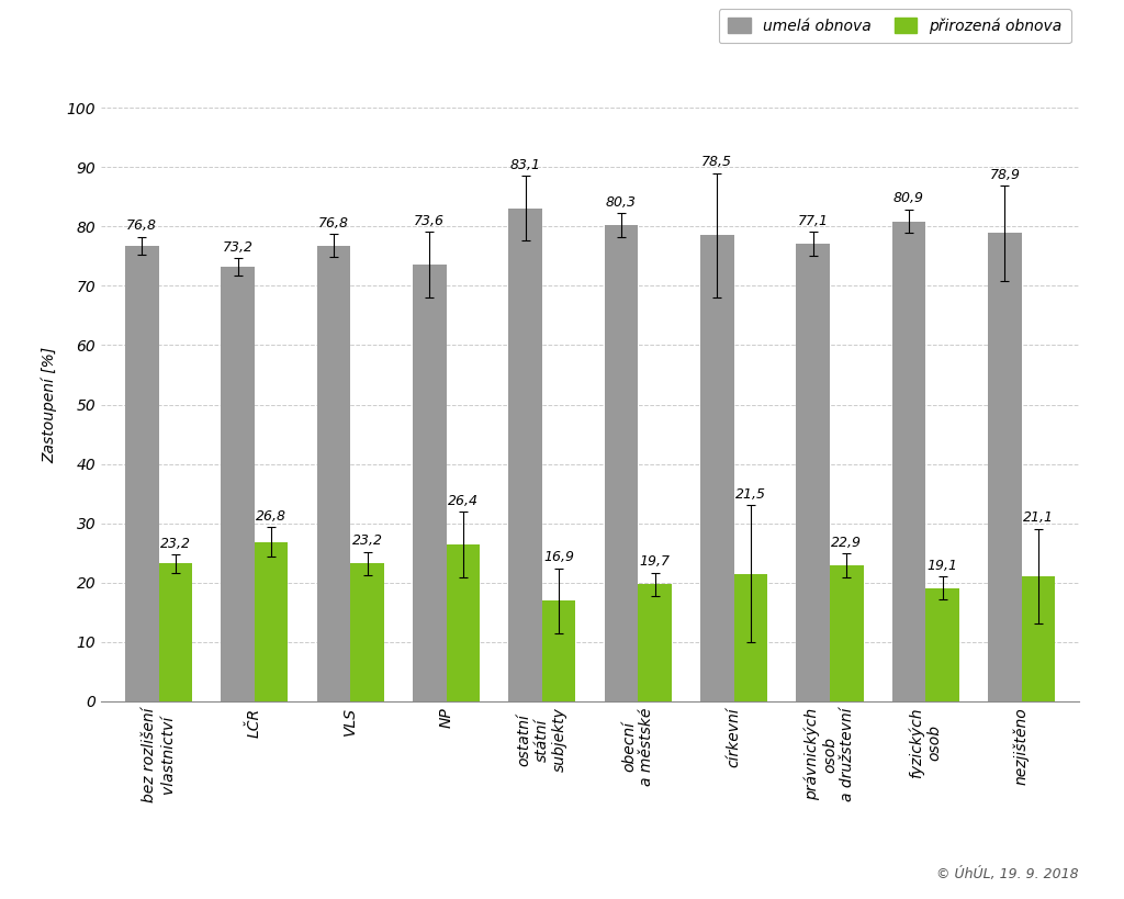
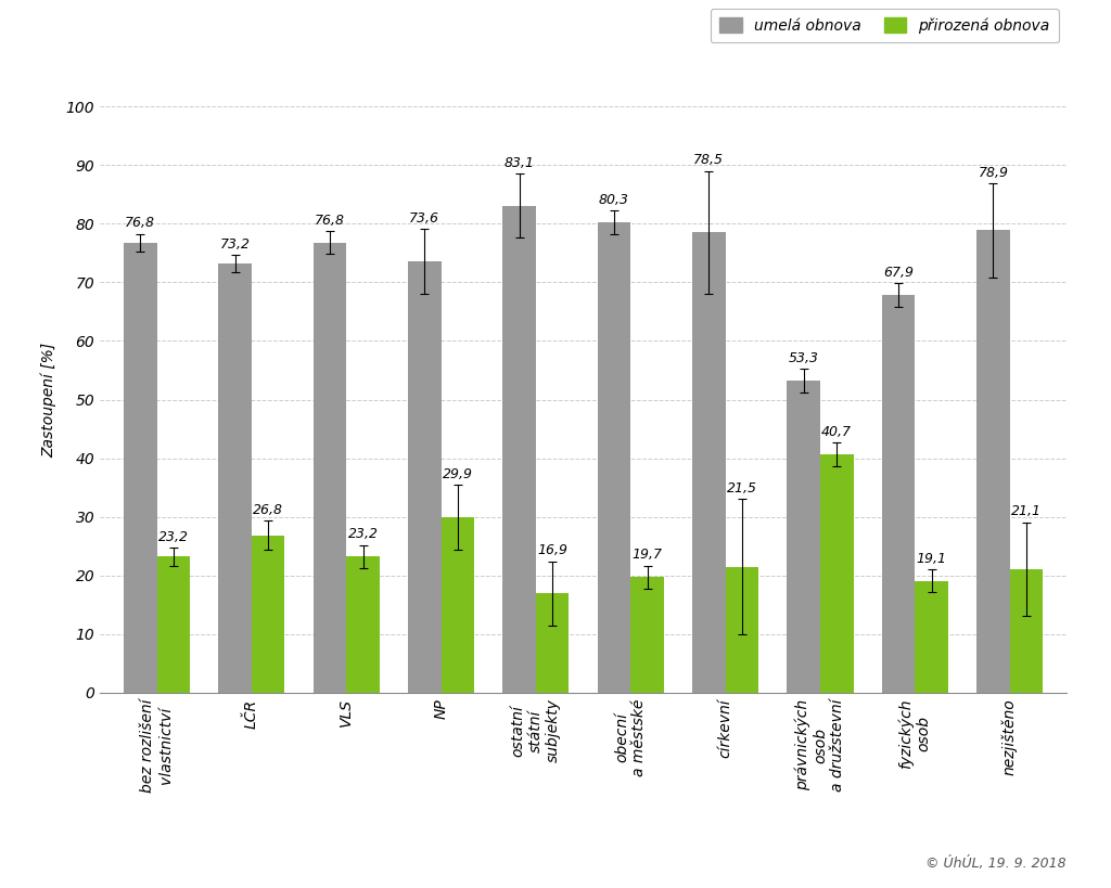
přirozená obnova/NP: 26,4 -> 29,9
umelá obnova/právnických osob a družstevní: 77,1 -> 53,3
přirozená obnova/právnických osob a družstevní: 22,9 -> 40,7
umelá obnova/fyzických osob: 80,9 -> 67,9
